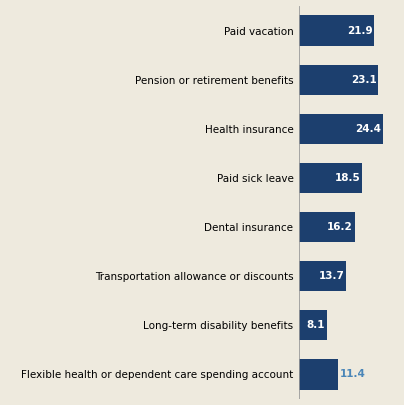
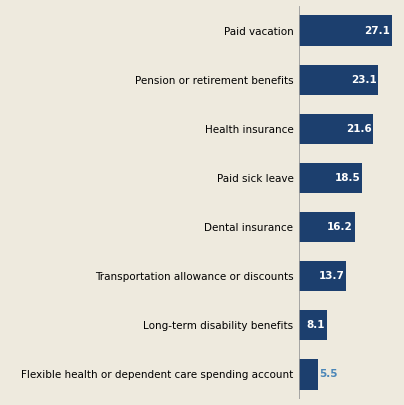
Paid vacation: 21.9 -> 27.1
Health insurance: 24.4 -> 21.6
Flexible health or dependent care spending account: 11.4 -> 5.5
